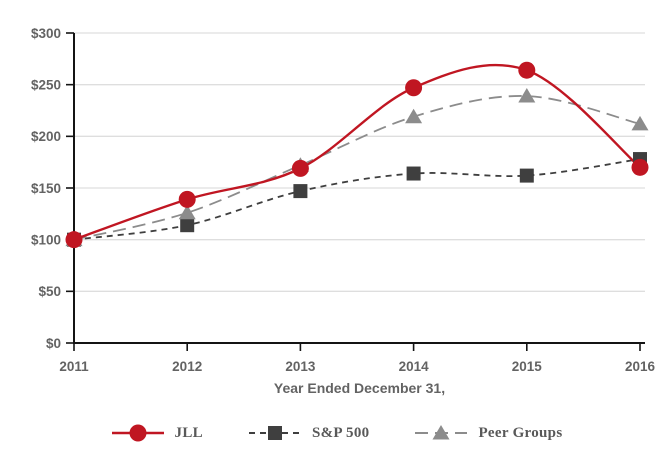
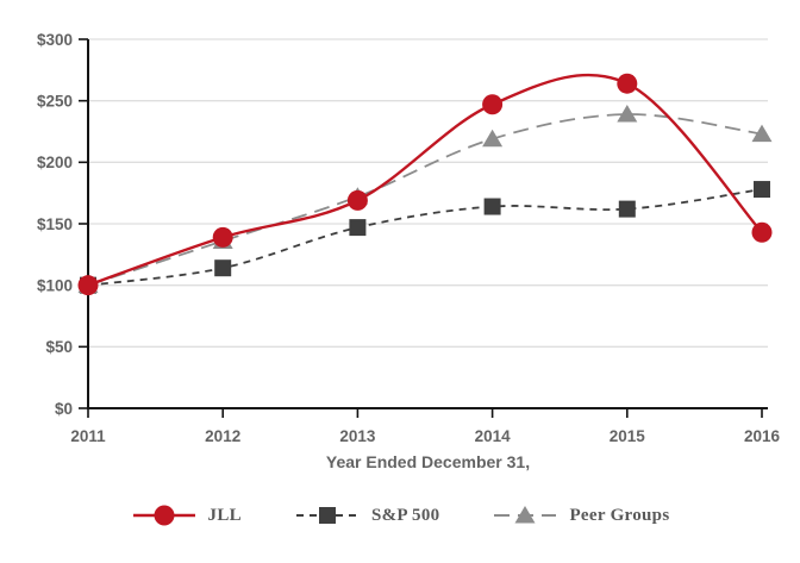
Peer Groups/2012: $126 -> $136
JLL/2016: $170 -> $143
Peer Groups/2016: $212 -> $223
